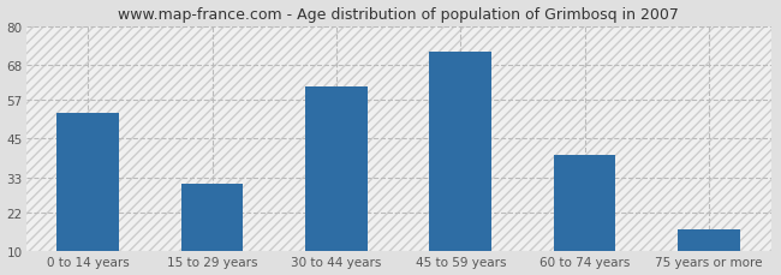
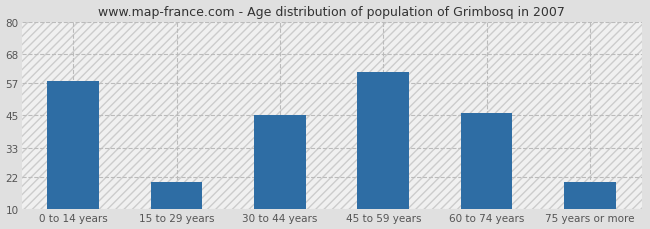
0 to 14 years: 53 -> 58
15 to 29 years: 31 -> 20
30 to 44 years: 61 -> 45
45 to 59 years: 72 -> 61
60 to 74 years: 40 -> 46
75 years or more: 17 -> 20
